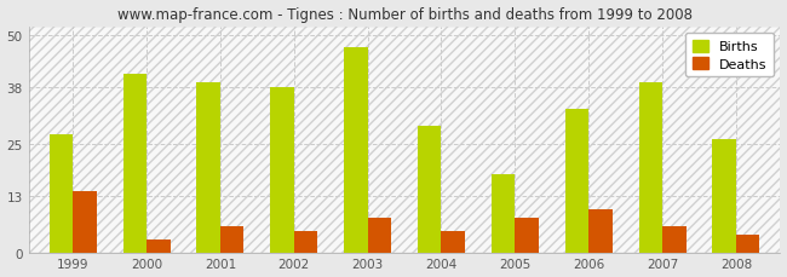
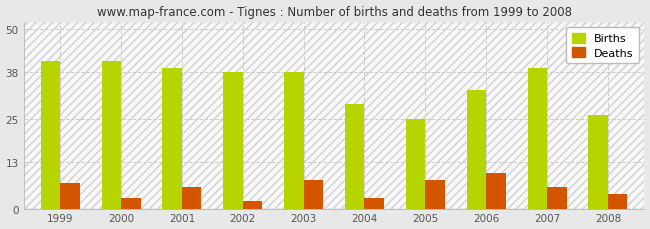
Births/1999: 27 -> 41
Deaths/1999: 14 -> 7
Deaths/2002: 5 -> 2
Births/2003: 47 -> 38
Deaths/2004: 5 -> 3
Births/2005: 18 -> 25
